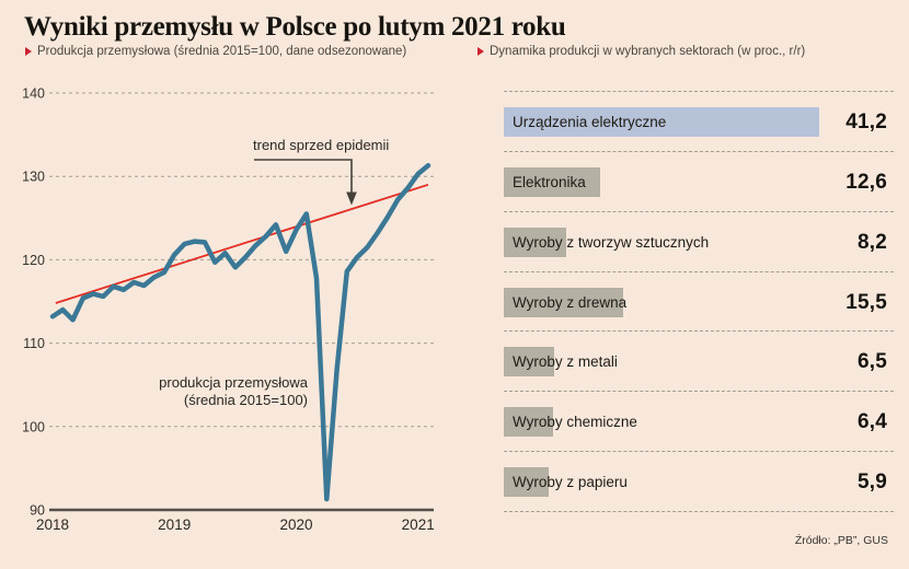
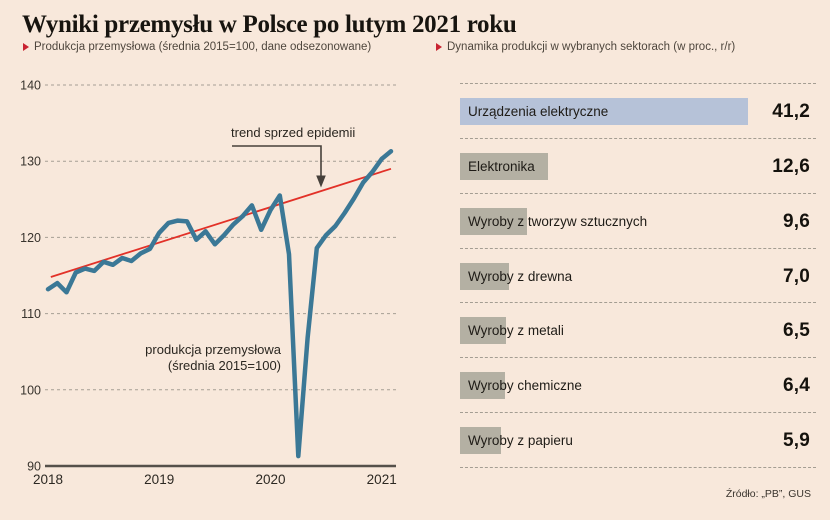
Dynamika produkcji w wybranych sektorach (w proc., r/r)/Wyroby z tworzyw sztucznych: 8,2 -> 9,6
Dynamika produkcji w wybranych sektorach (w proc., r/r)/Wyroby z drewna: 15,5 -> 7,0
